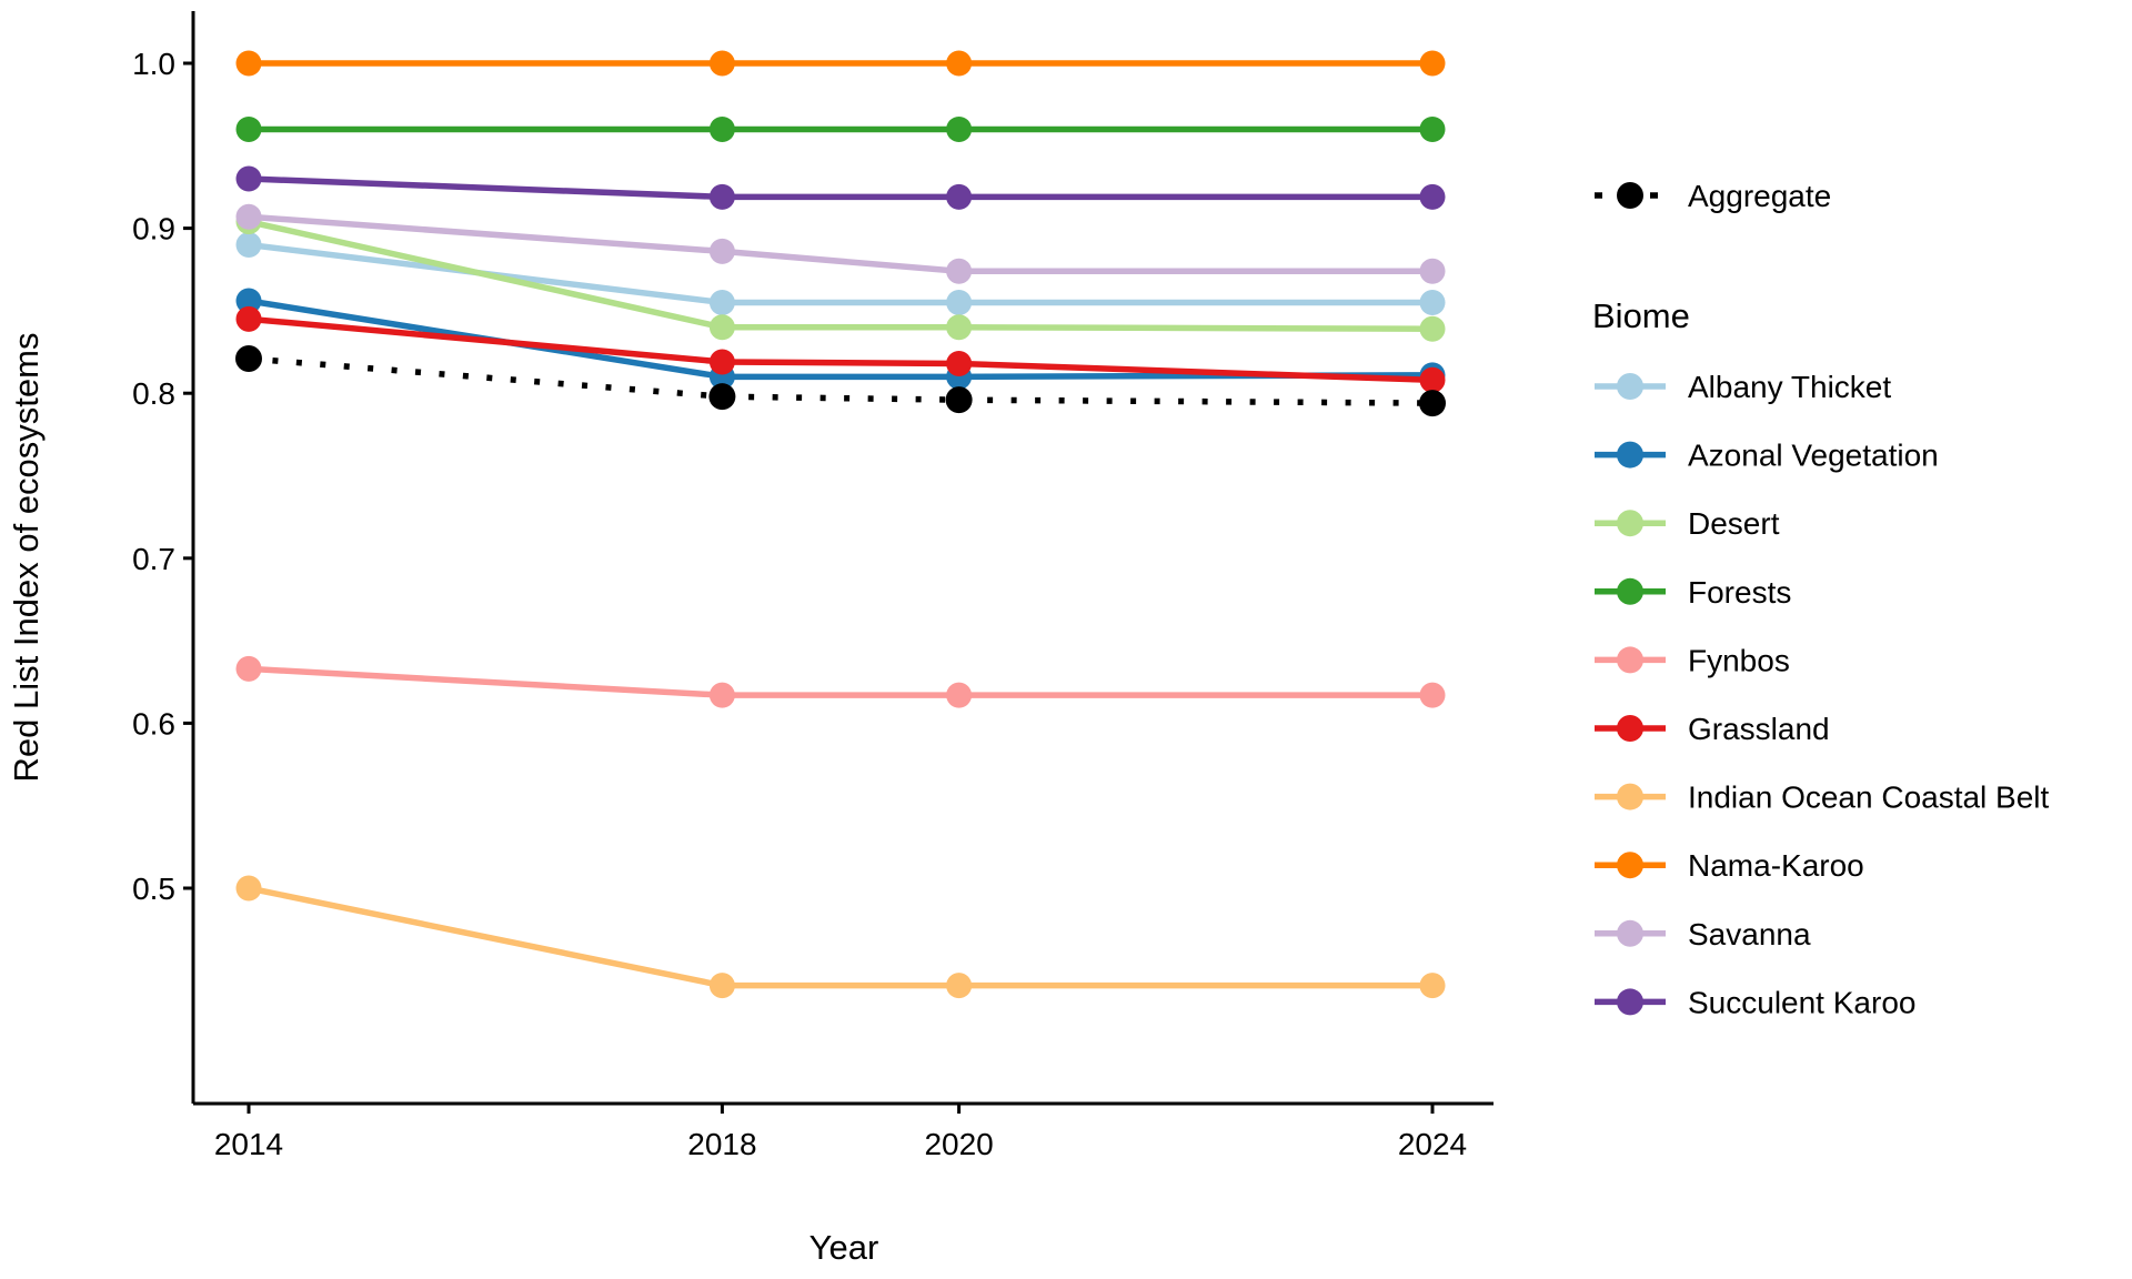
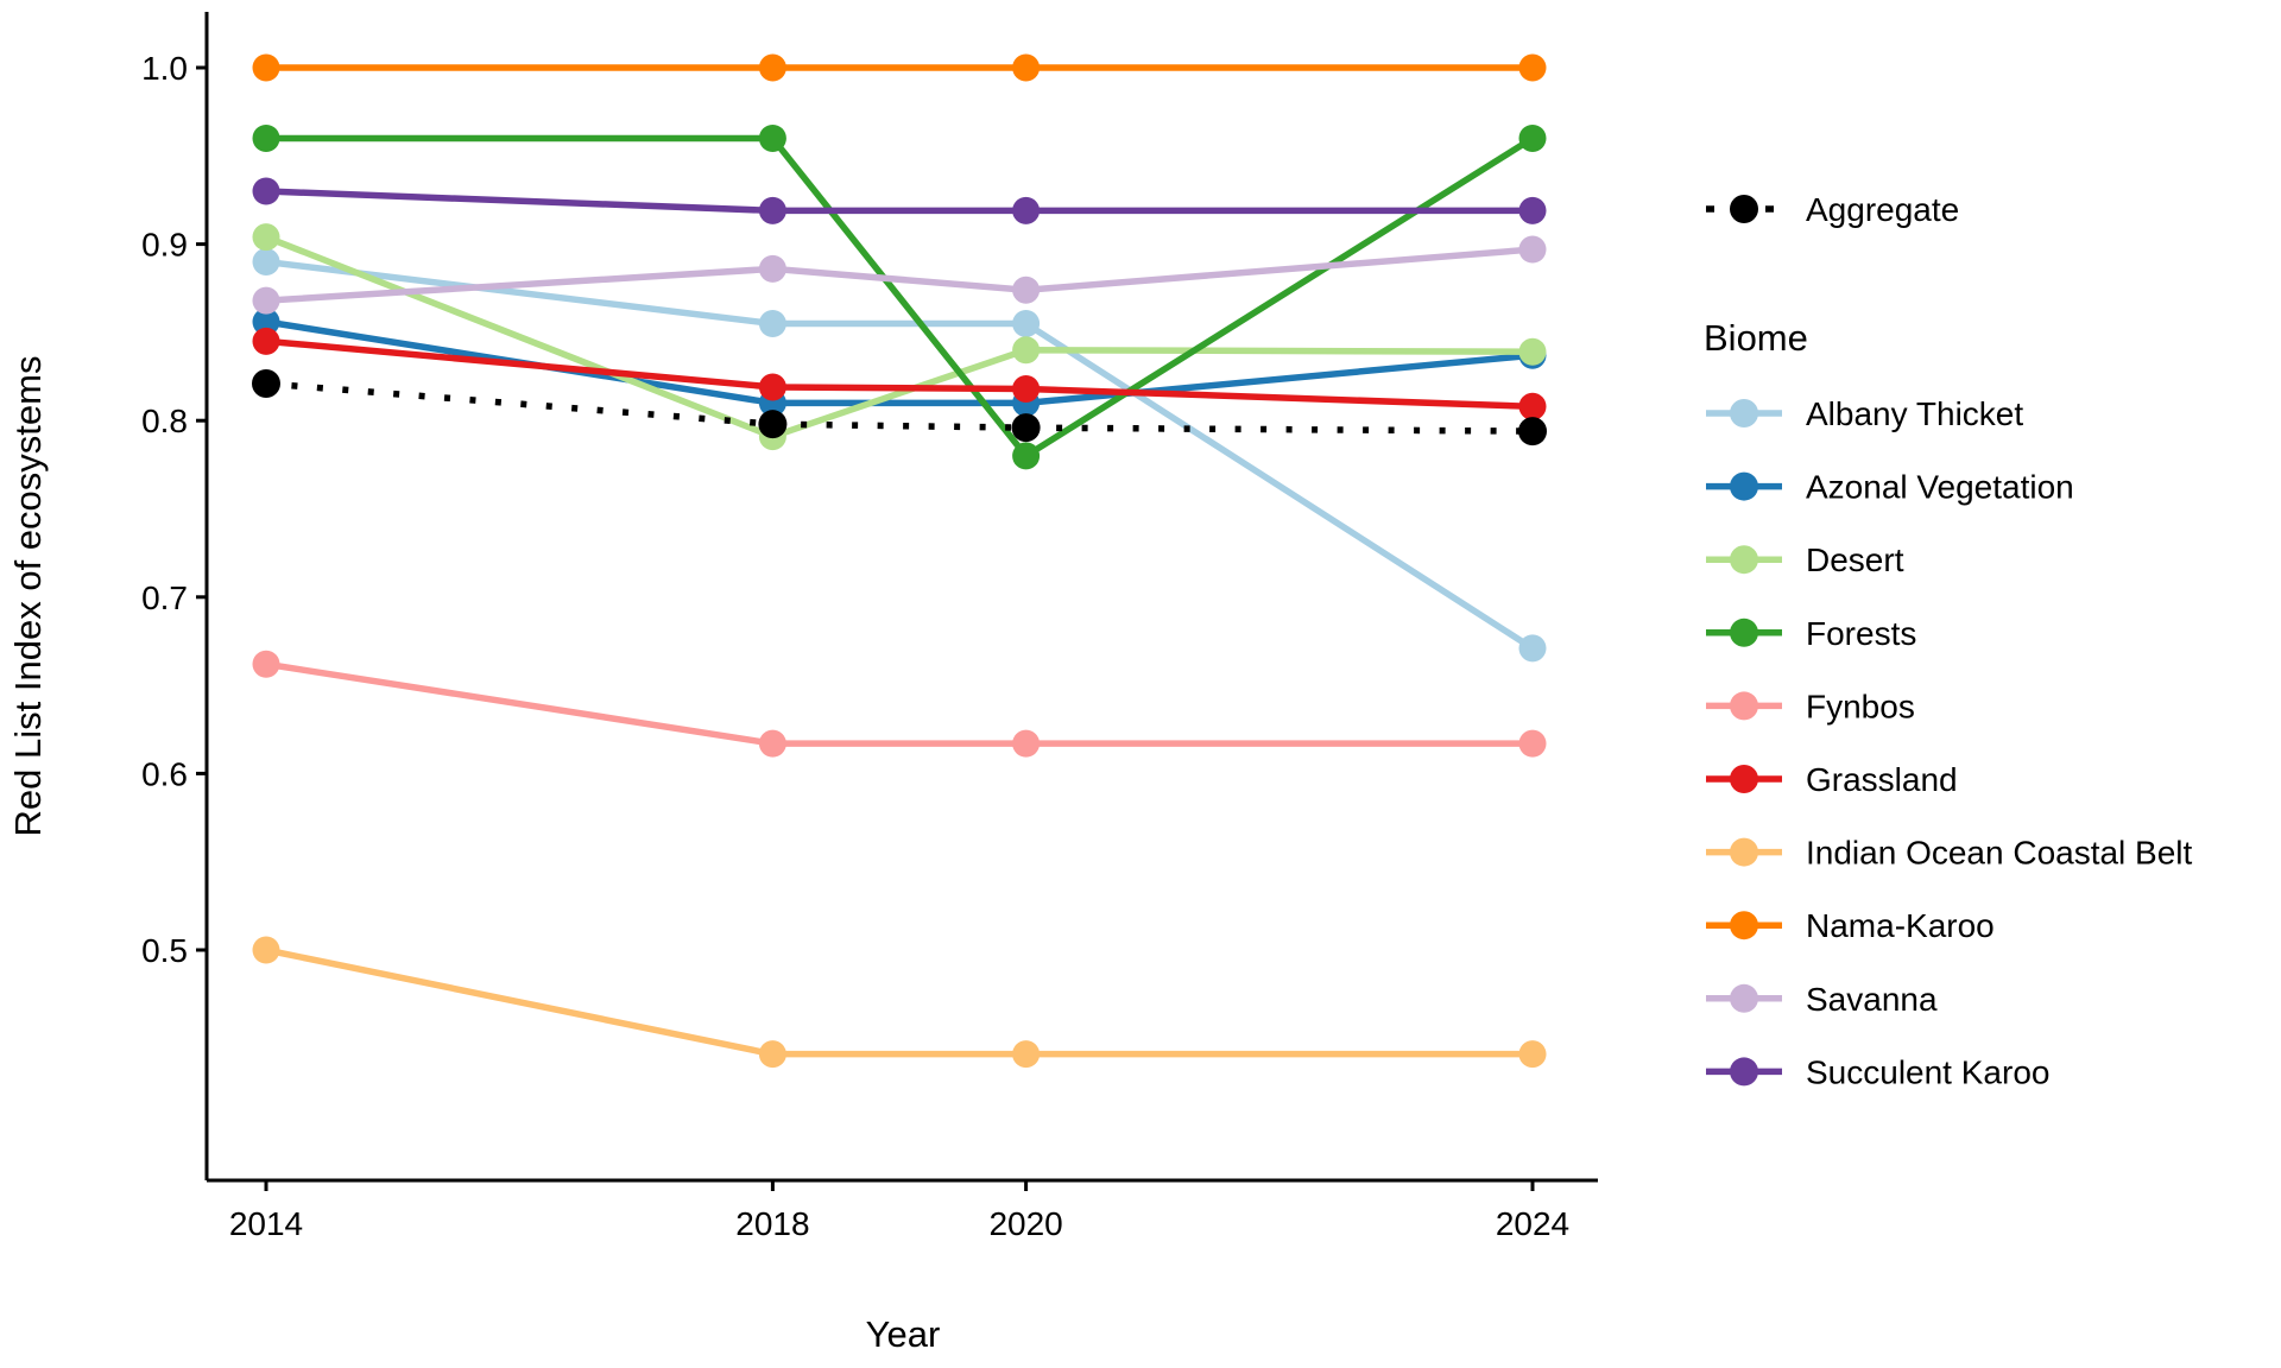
Fynbos/2014: 0.633 -> 0.662
Savanna/2014: 0.907 -> 0.868
Desert/2018: 0.840 -> 0.791
Forests/2020: 0.96 -> 0.78
Albany Thicket/2024: 0.855 -> 0.671
Azonal Vegetation/2024: 0.811 -> 0.837
Savanna/2024: 0.874 -> 0.897
